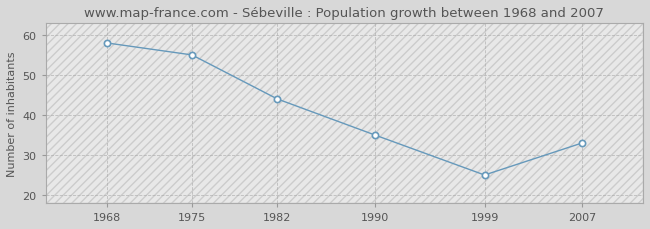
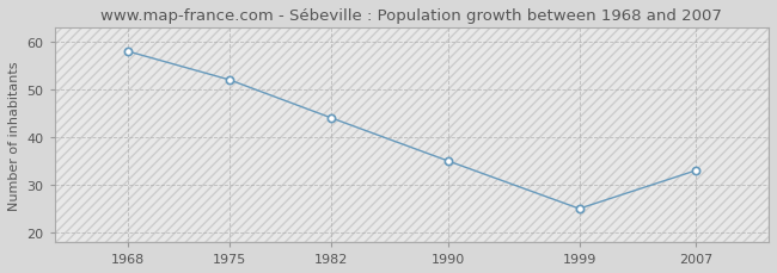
1975: 55 -> 52
